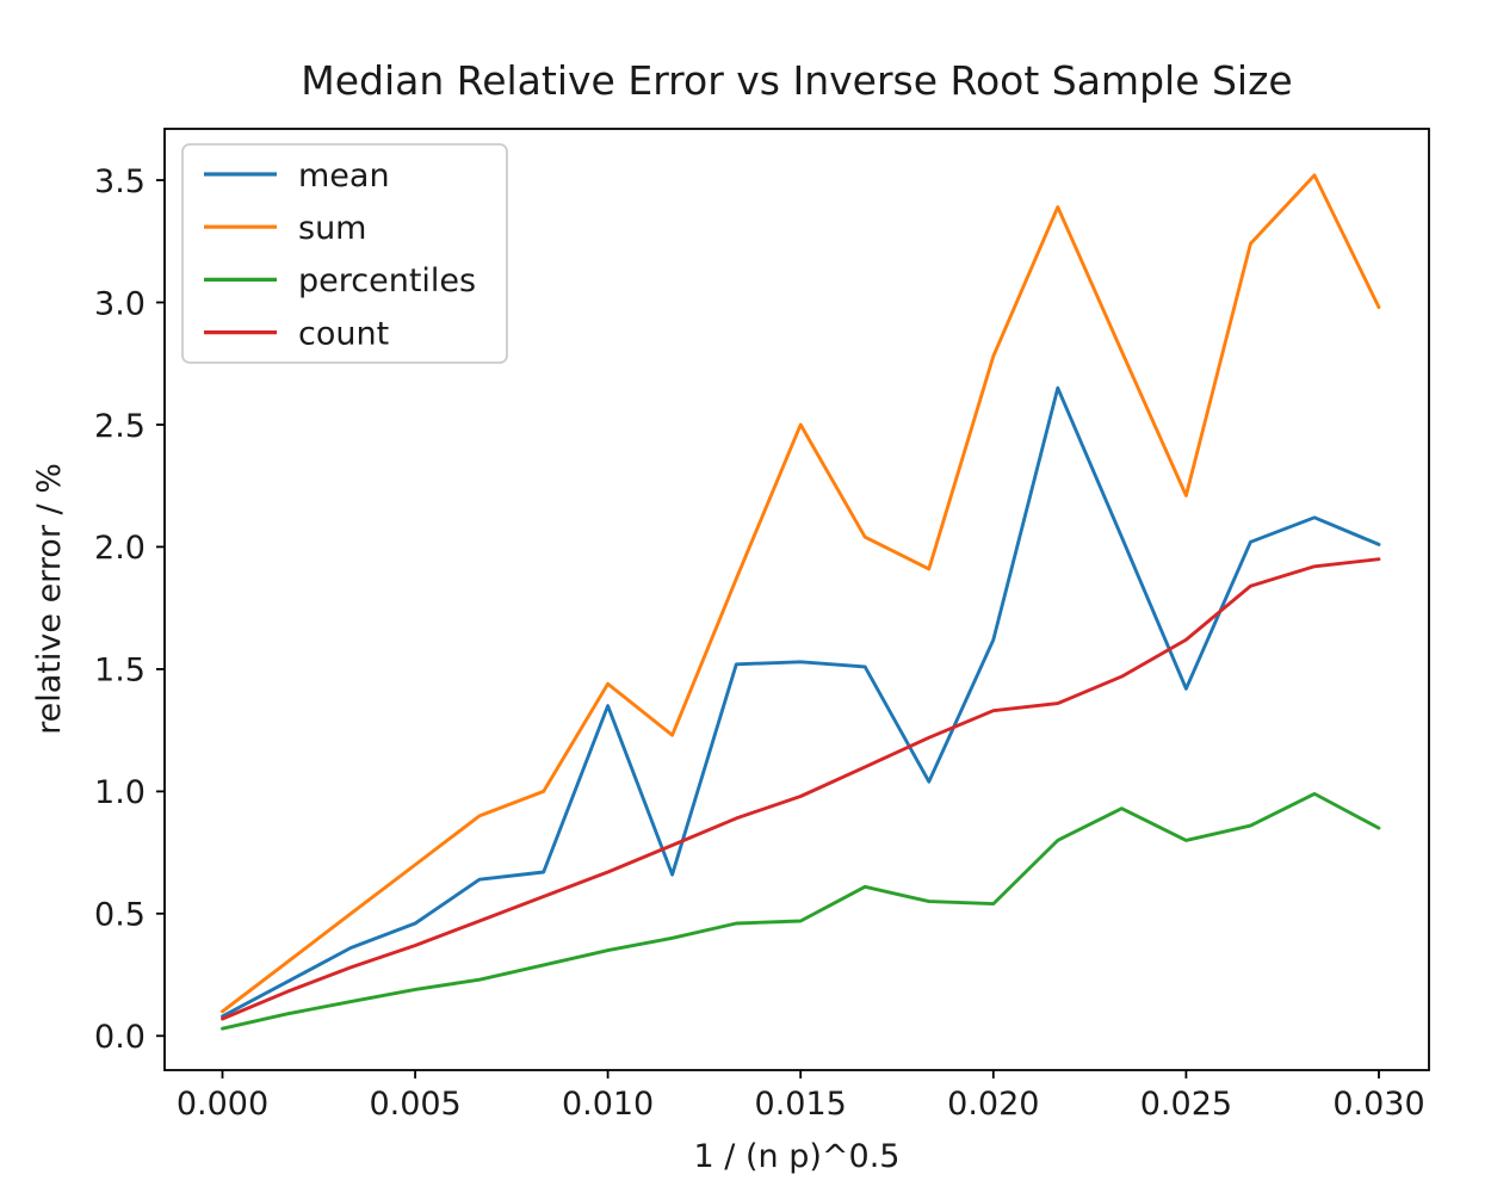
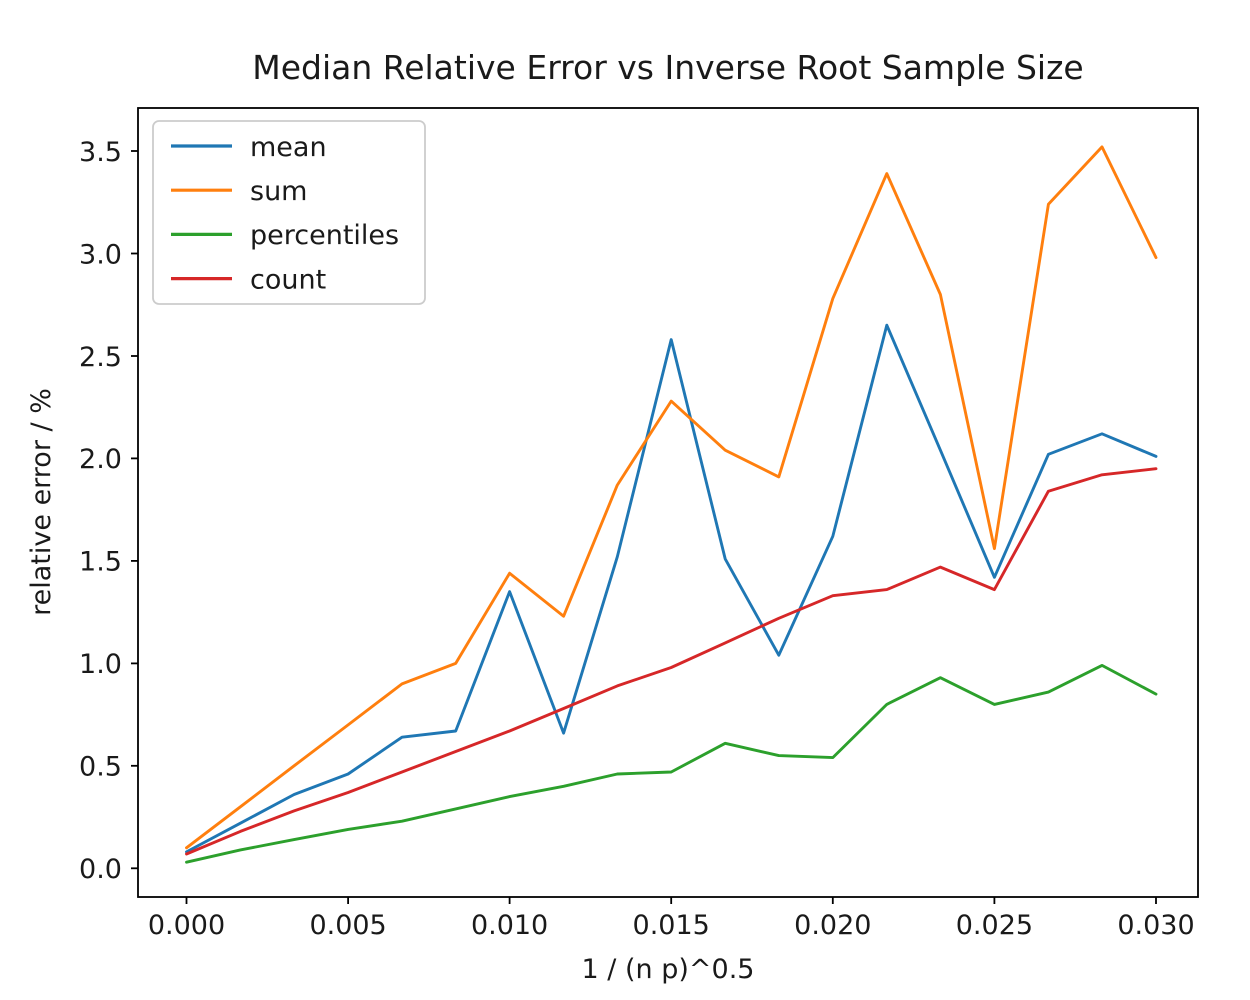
mean/0.015: 1.53 -> 2.58
sum/0.015: 2.50 -> 2.28
sum/0.025: 2.21 -> 1.56
count/0.025: 1.62 -> 1.36
